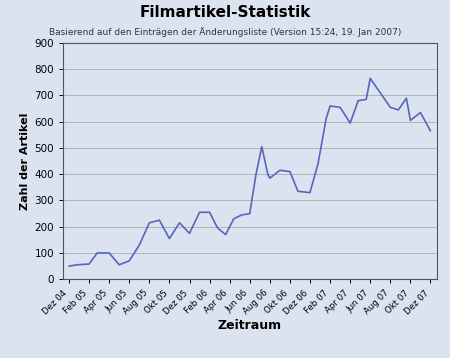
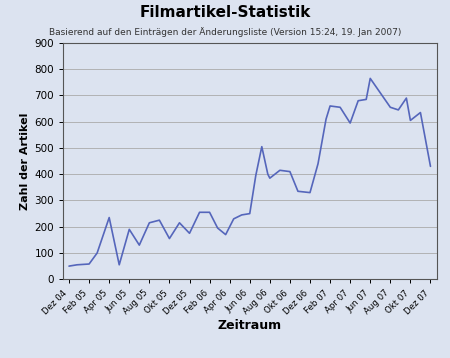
Apr 05: 100 -> 235
Jun 05: 70 -> 190
Dez 07: 565 -> 430
